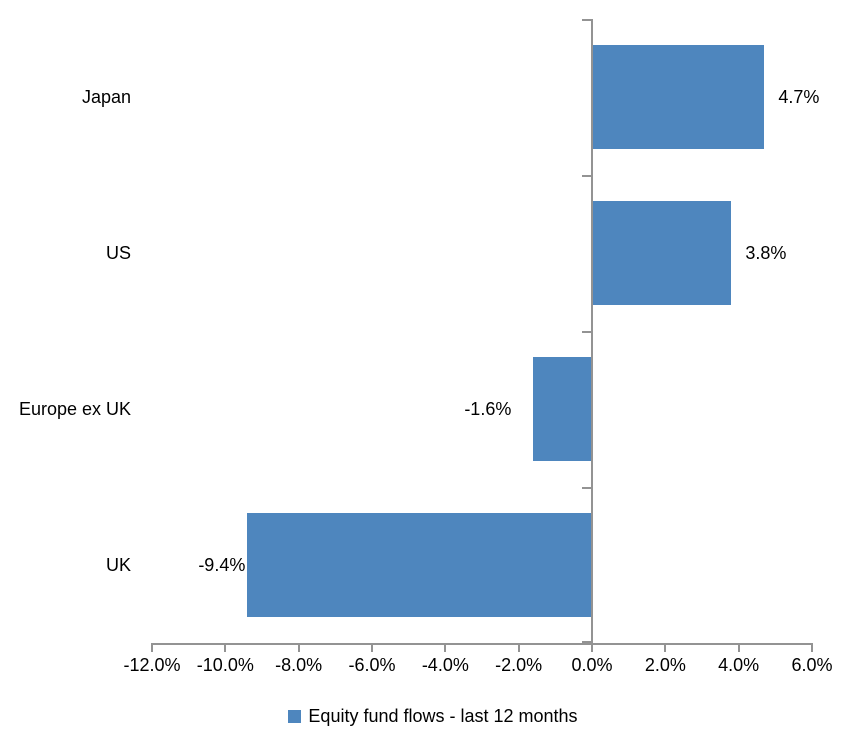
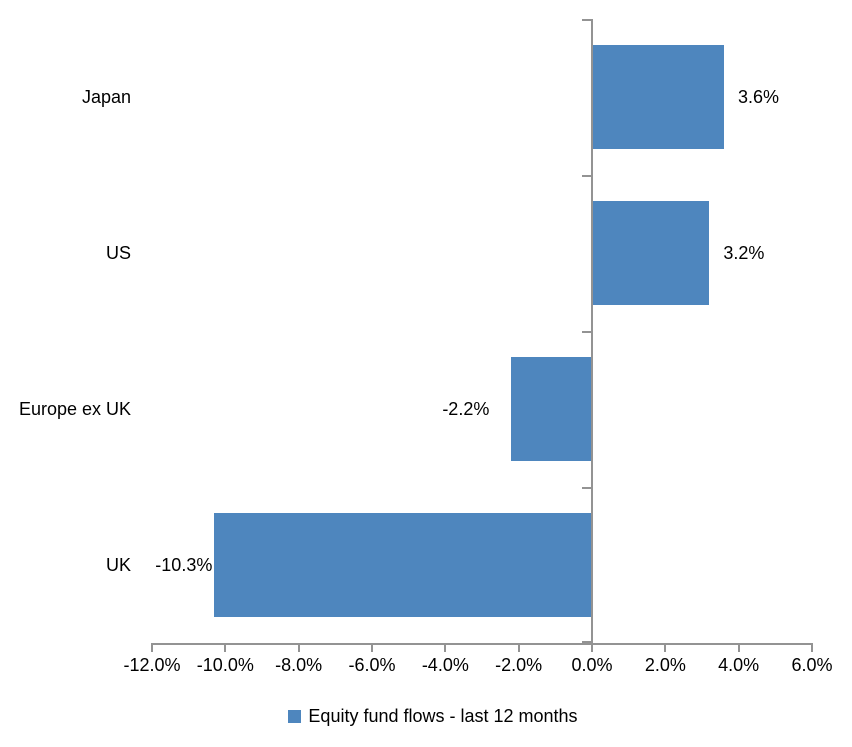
Japan: 4.7% -> 3.6%
US: 3.8% -> 3.2%
Europe ex UK: -1.6% -> -2.2%
UK: -9.4% -> -10.3%
